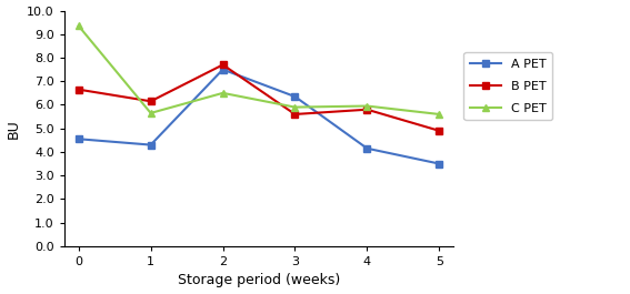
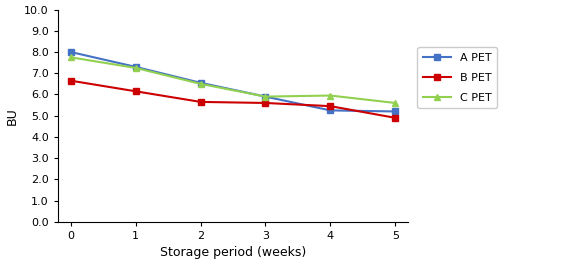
A PET/0: 4.55 -> 8.00
C PET/0: 9.35 -> 7.75
A PET/1: 4.30 -> 7.30
C PET/1: 5.65 -> 7.25
A PET/2: 7.50 -> 6.55
B PET/2: 7.70 -> 5.65
A PET/3: 6.35 -> 5.90
A PET/4: 4.15 -> 5.25
B PET/4: 5.80 -> 5.45
A PET/5: 3.50 -> 5.20
